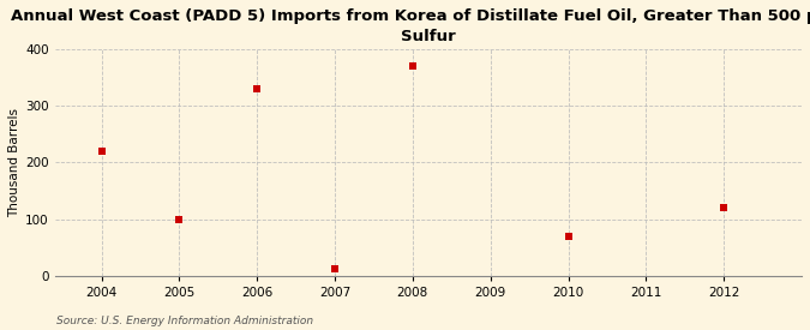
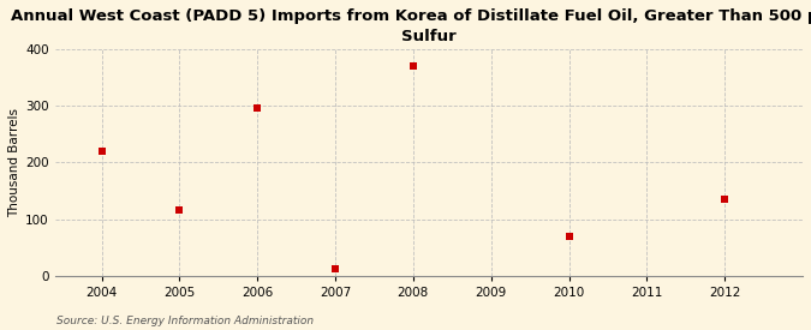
2005: 100 -> 115
2006: 330 -> 295
2012: 120 -> 135
